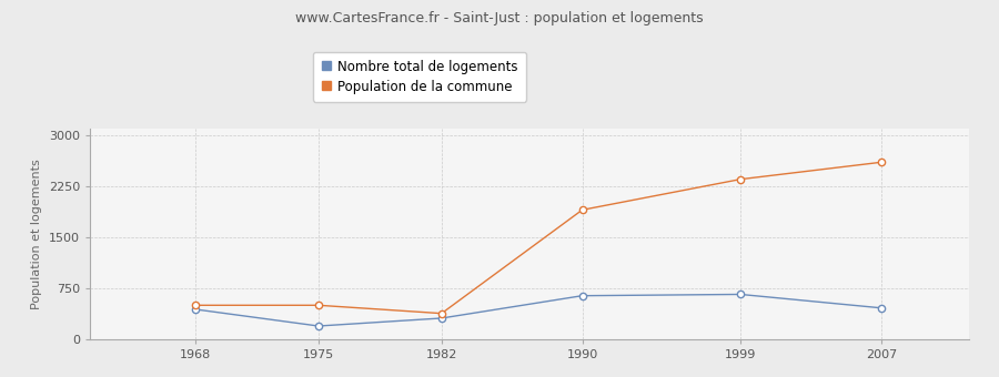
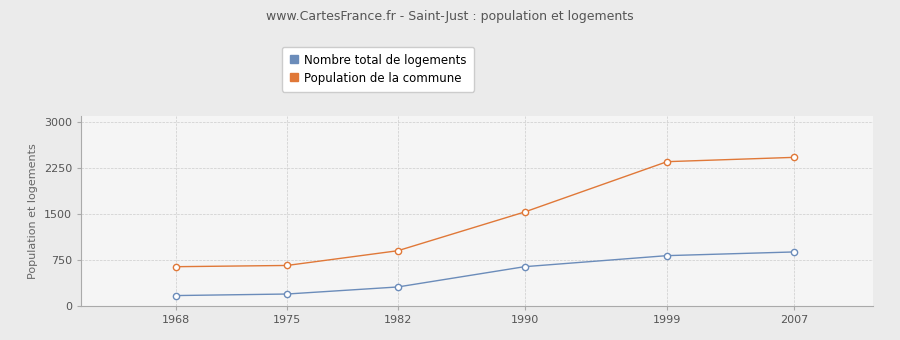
Nombre total de logements/1968: 440 -> 170
Population de la commune/1968: 500 -> 640
Population de la commune/1975: 500 -> 660
Population de la commune/1982: 380 -> 900
Population de la commune/1990: 1900 -> 1530
Nombre total de logements/1999: 660 -> 820
Nombre total de logements/2007: 460 -> 880
Population de la commune/2007: 2600 -> 2420
